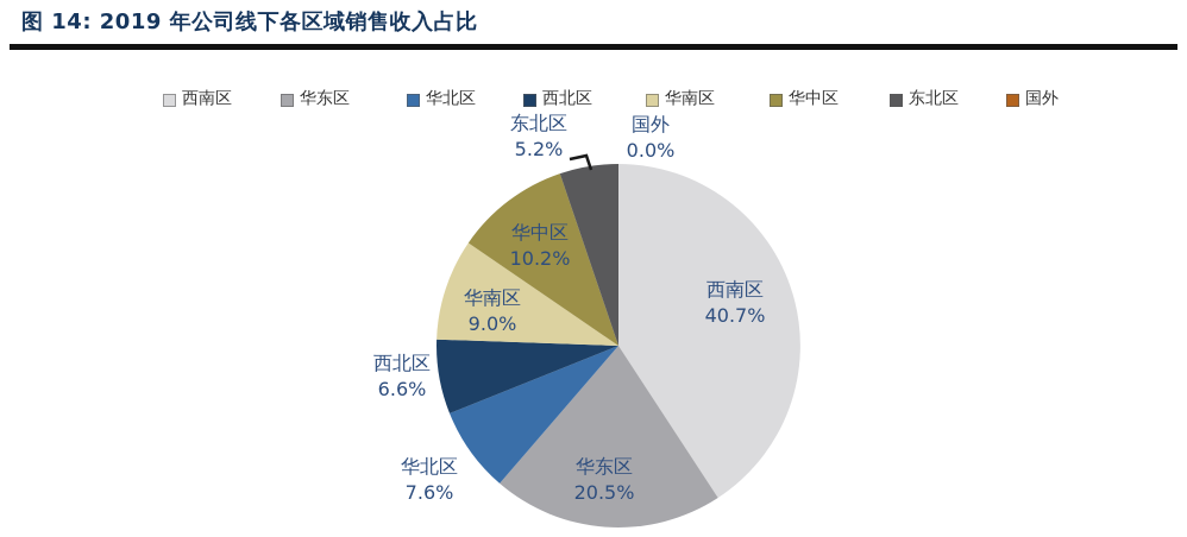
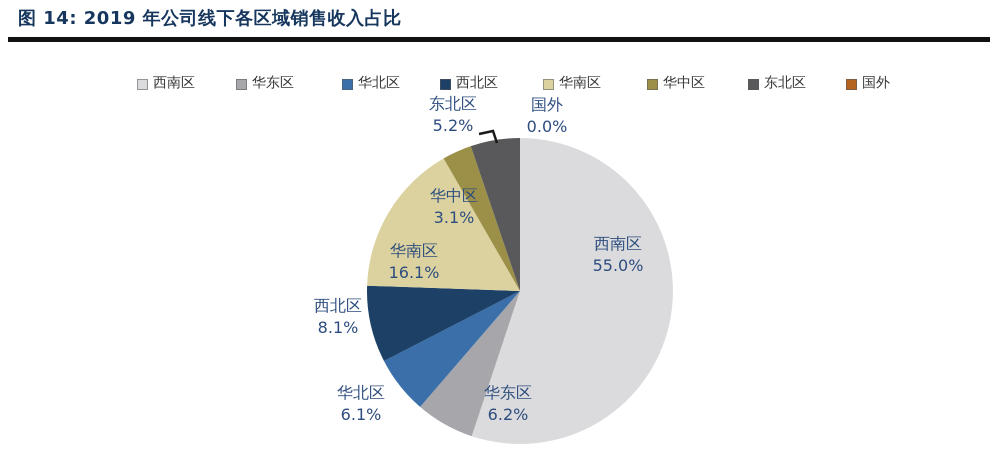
西南区: 40.7% -> 55.0%
华东区: 20.5% -> 6.2%
华北区: 7.6% -> 6.1%
西北区: 6.6% -> 8.1%
华南区: 9.0% -> 16.1%
华中区: 10.2% -> 3.1%
